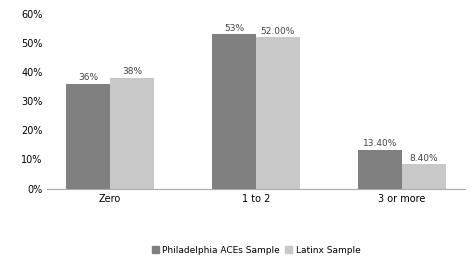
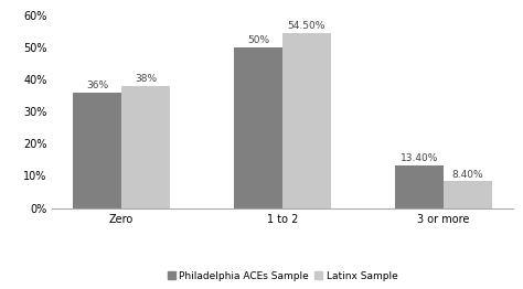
Philadelphia ACEs Sample/1 to 2: 53% -> 50%
Latinx Sample/1 to 2: 52.00% -> 54.50%
